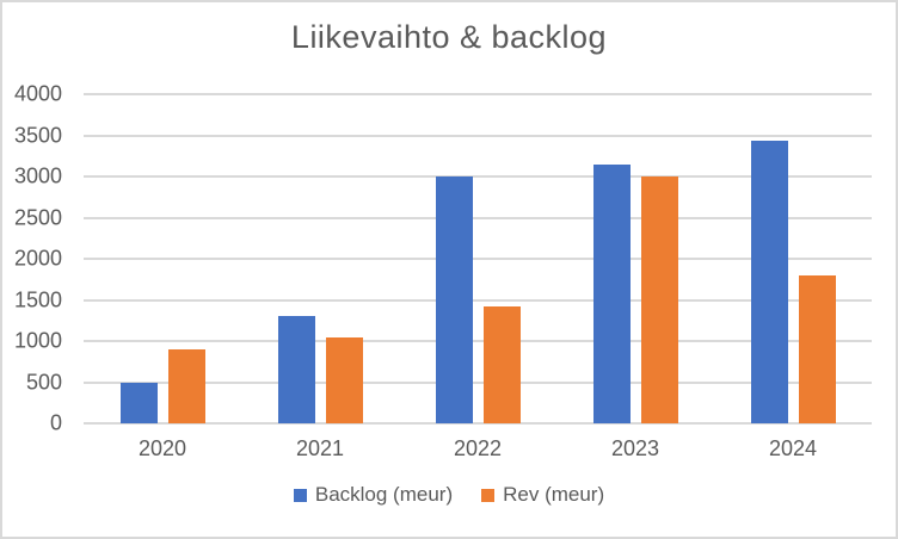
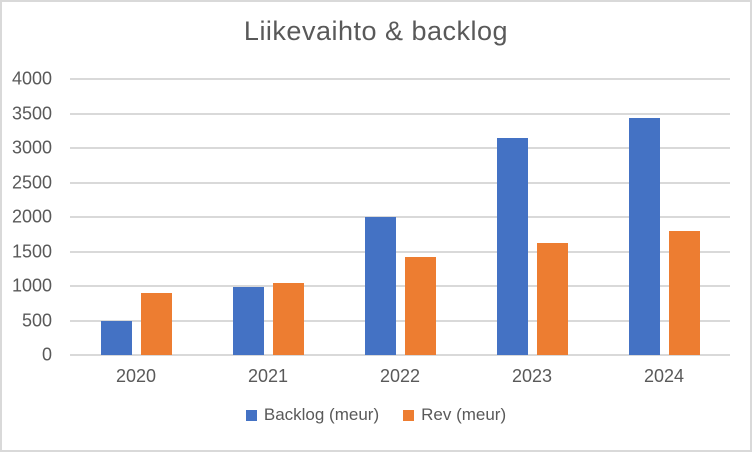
Backlog (meur)/2021: 1300 -> 1000
Backlog (meur)/2022: 3000 -> 2000
Rev (meur)/2023: 3000 -> 1600
